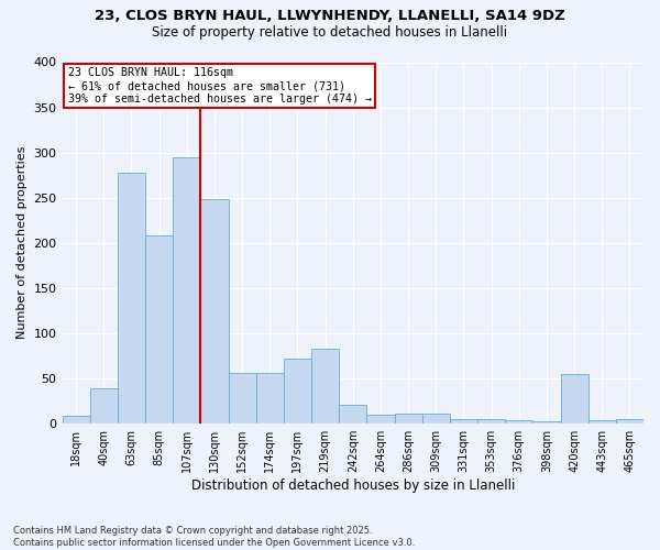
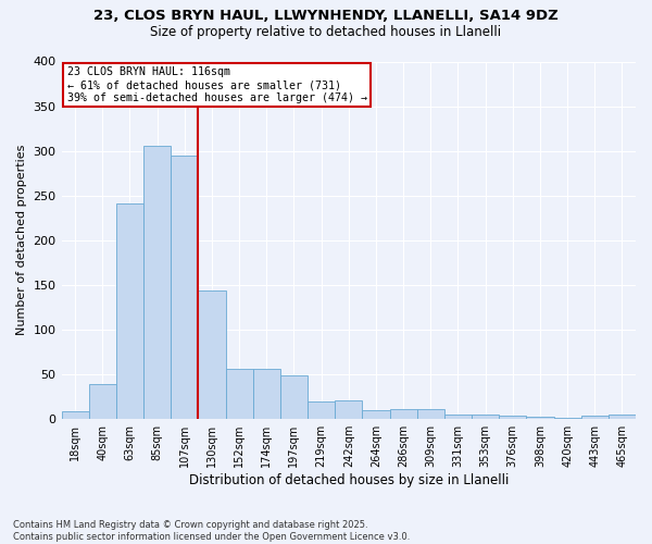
63sqm: 278 -> 241
85sqm: 208 -> 305
130sqm: 248 -> 144
197sqm: 72 -> 48
219sqm: 82 -> 19
420sqm: 54 -> 1
